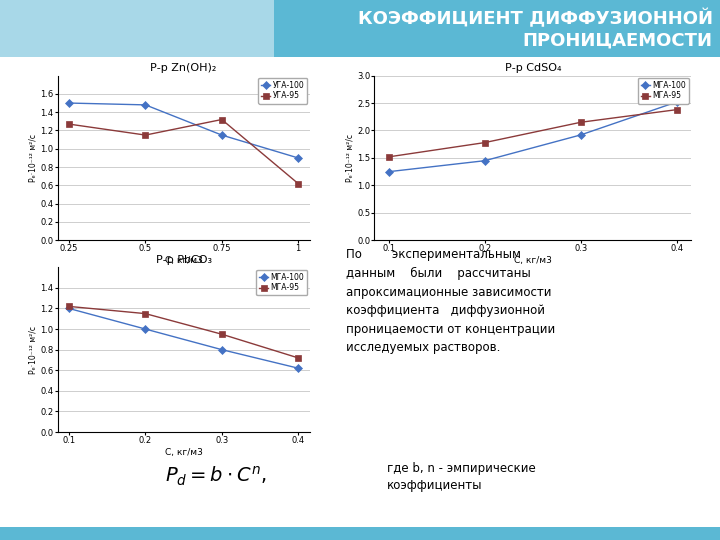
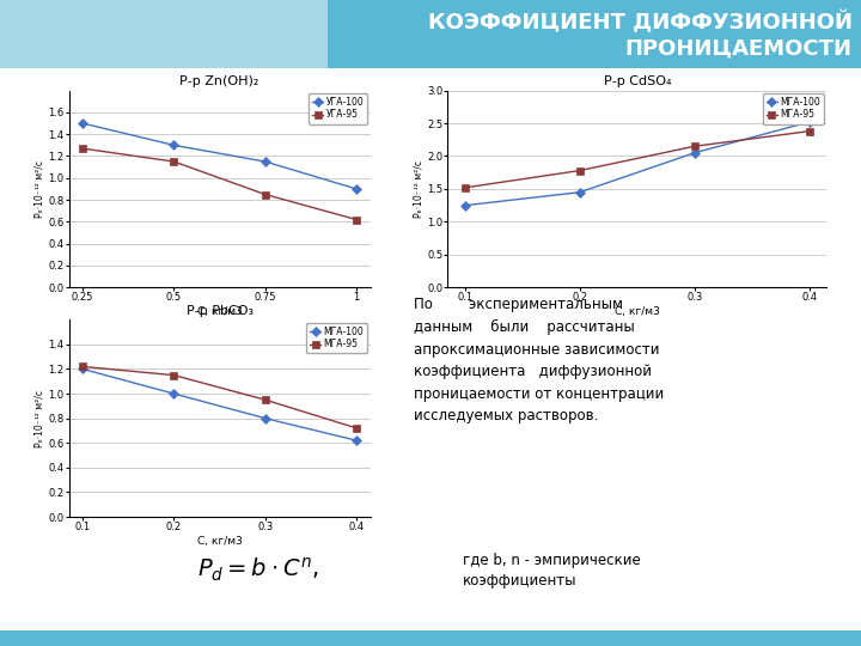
Р-р Zn(OH)₂/УГА-100/0.5: 1.48 -> 1.30
Р-р Zn(OH)₂/УГА-95/0.75: 1.32 -> 0.85
Р-р CdSO₄/МГА-100/0.3: 1.92 -> 2.05
